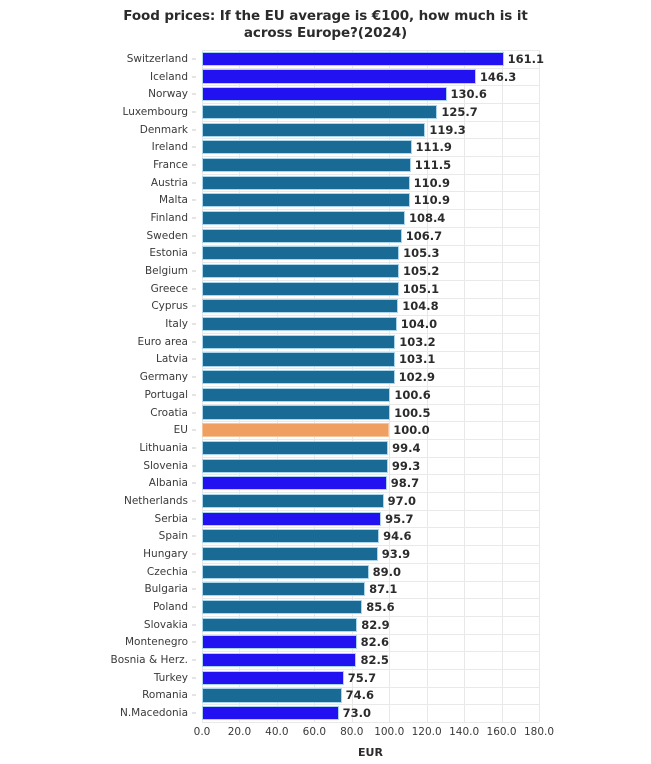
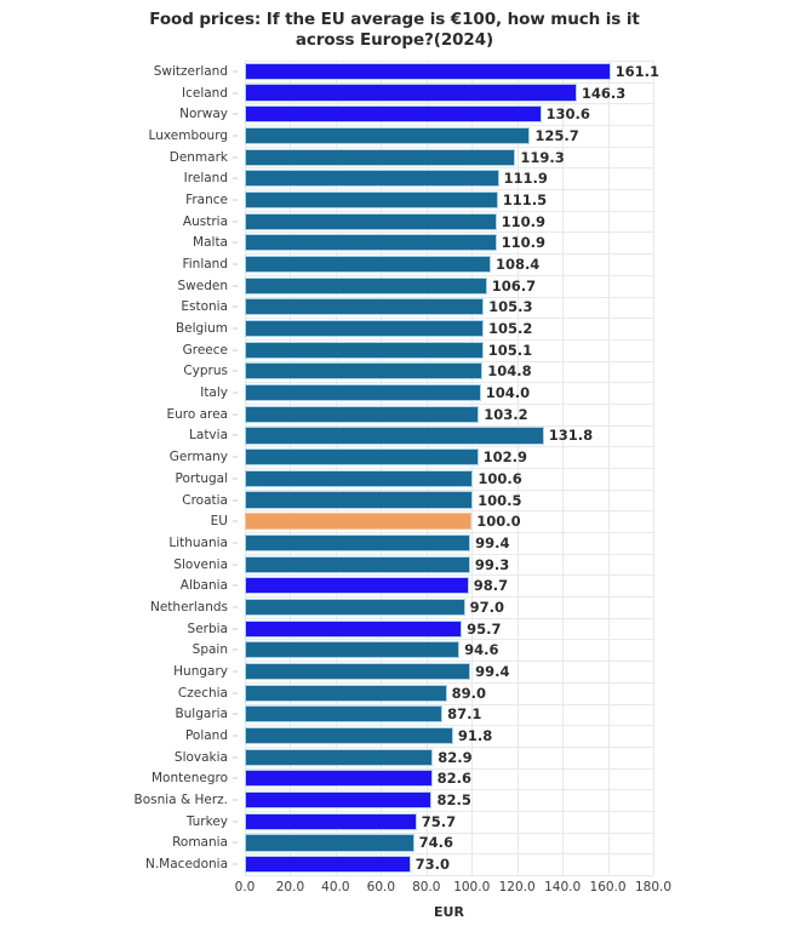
Latvia: 103.1 -> 131.8
Hungary: 93.9 -> 99.4
Poland: 85.6 -> 91.8
